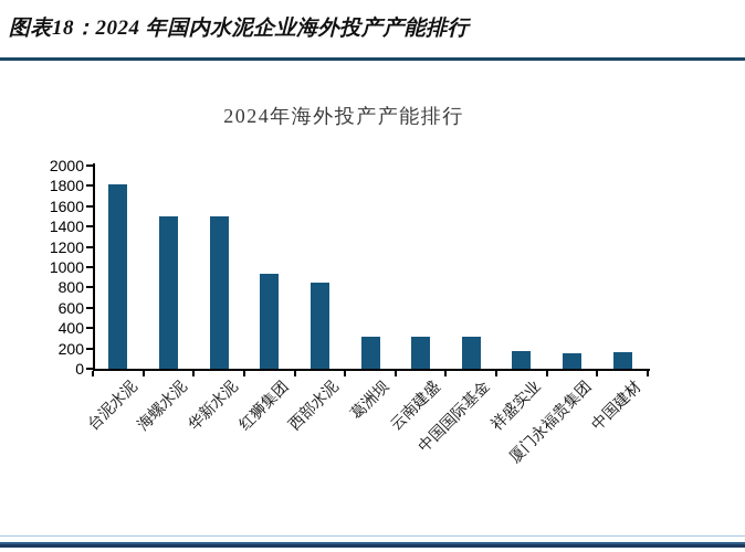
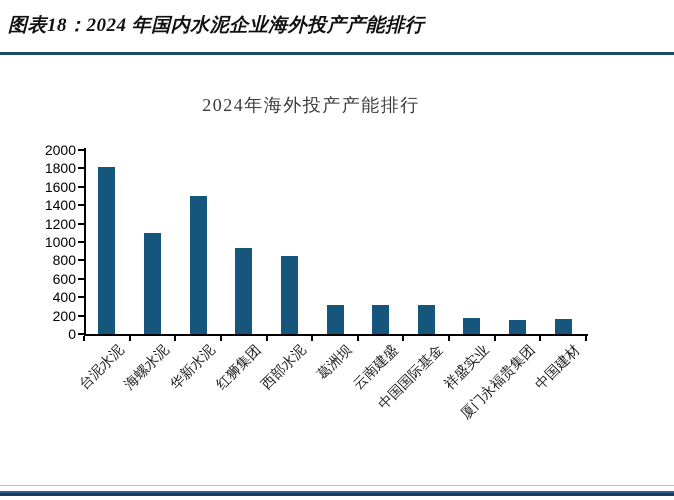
海螺水泥: 1500 -> 1100
